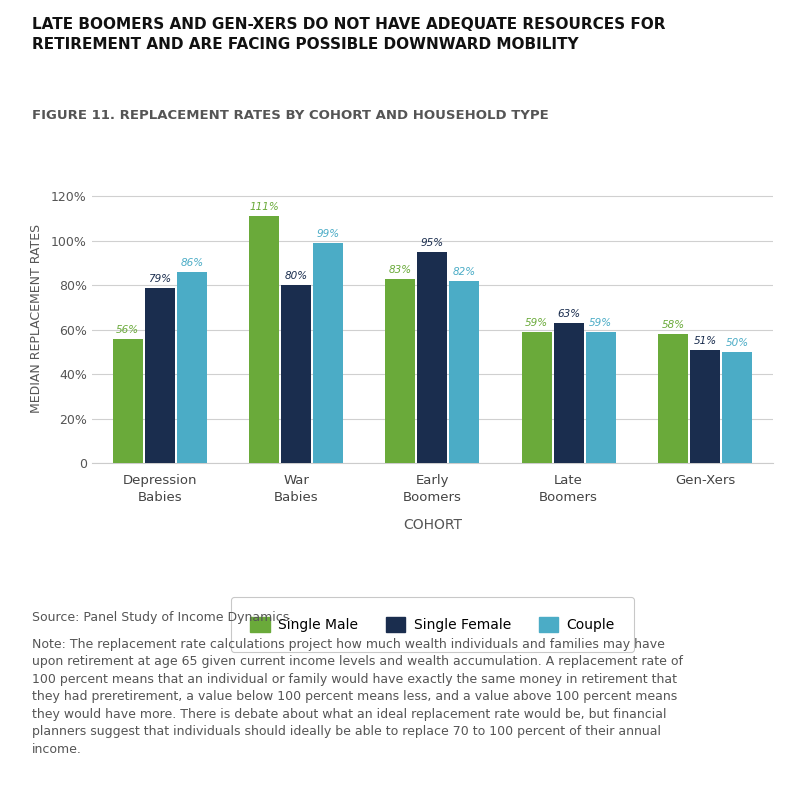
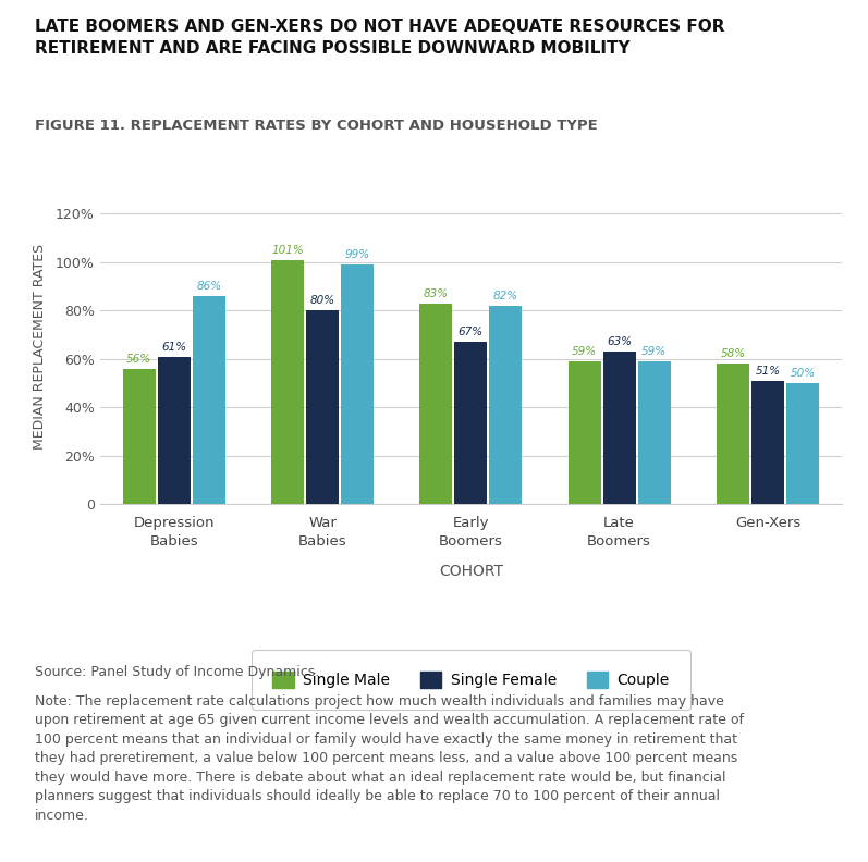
Single Female/Depression Babies: 79% -> 61%
Single Male/War Babies: 111% -> 101%
Single Female/Early Boomers: 95% -> 67%
